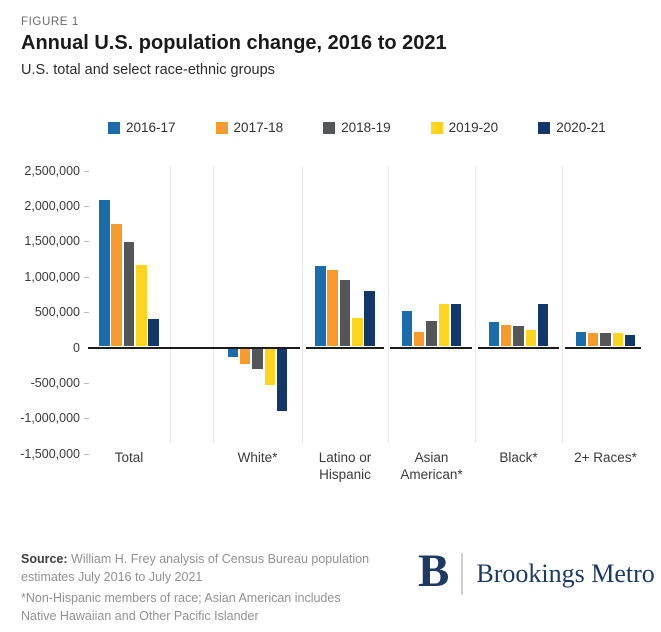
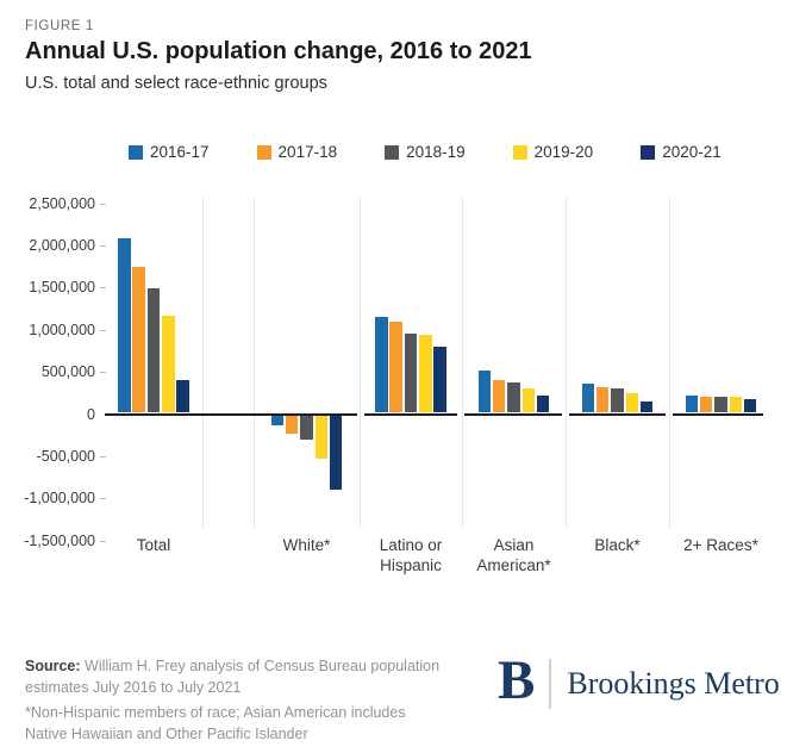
2019-20/Latino or Hispanic: 400000 -> 900000
2017-18/Asian American*: 200000 -> 400000
2019-20/Asian American*: 600000 -> 300000
2020-21/Asian American*: 600000 -> 200000
2020-21/Black*: 600000 -> 100000
